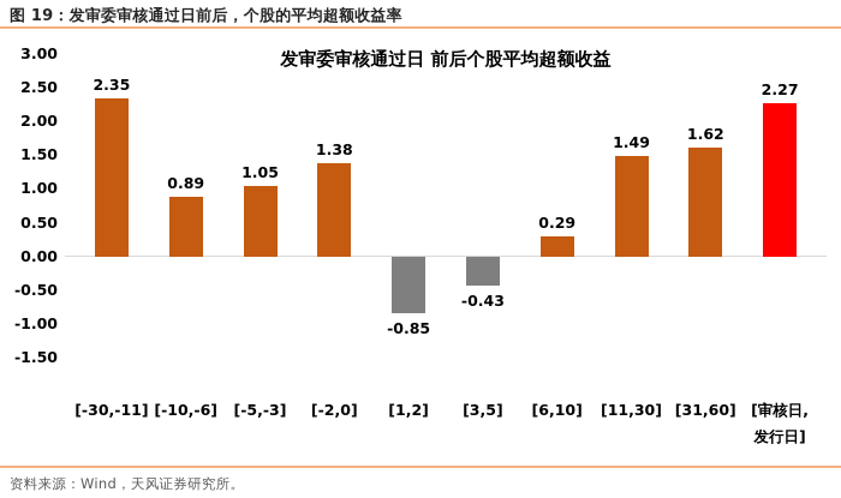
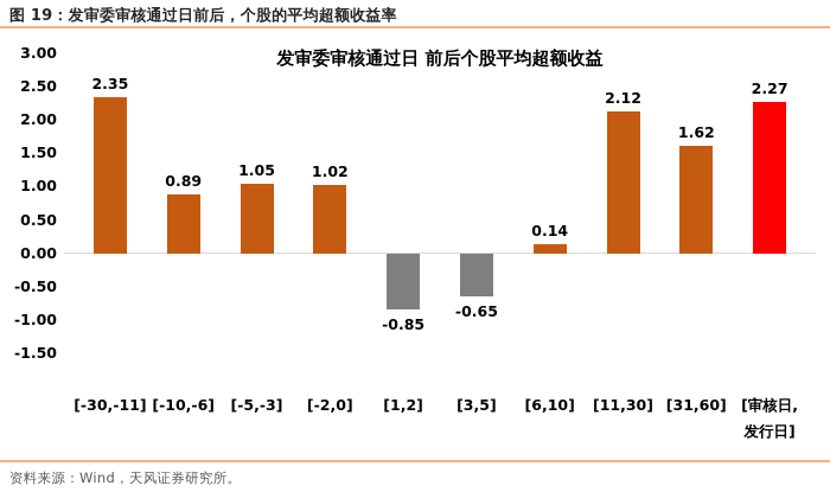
[-2,0]: 1.38 -> 1.02
[3,5]: -0.43 -> -0.65
[6,10]: 0.29 -> 0.14
[11,30]: 1.49 -> 2.12
